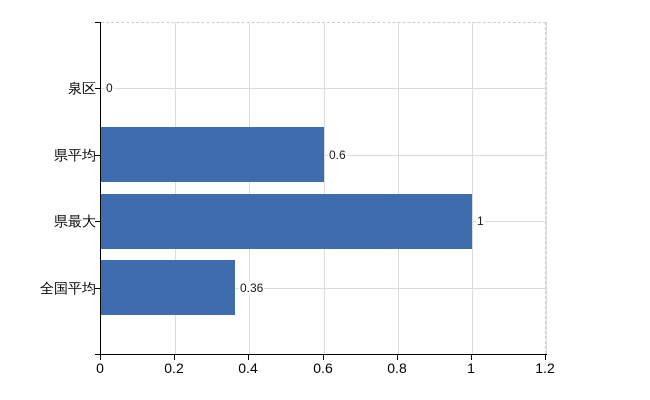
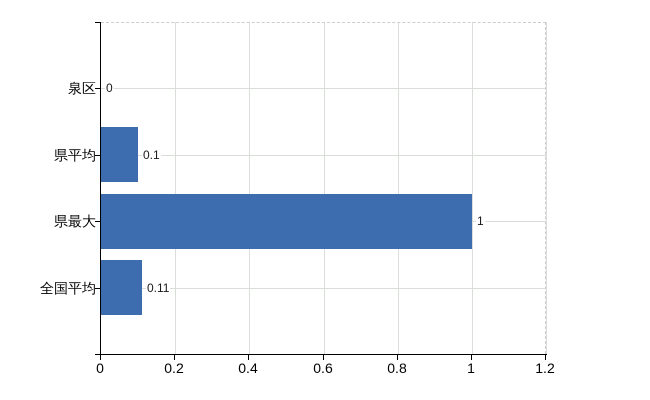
県平均: 0.6 -> 0.1
全国平均: 0.36 -> 0.11
